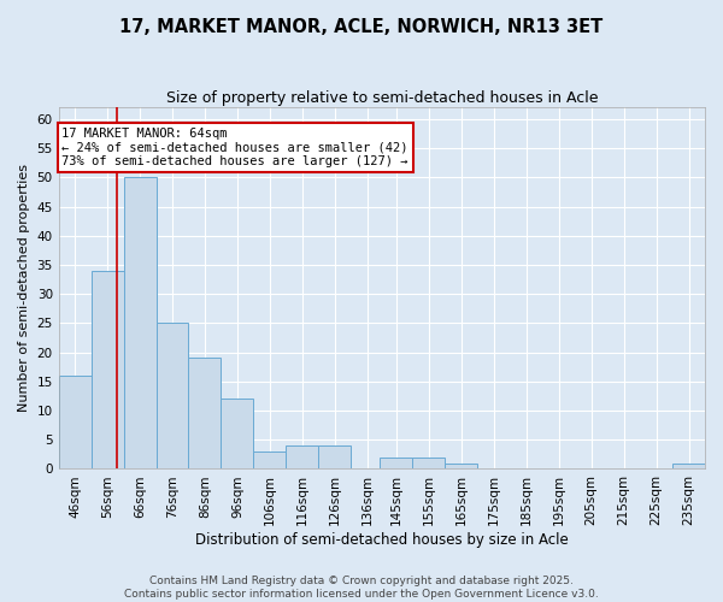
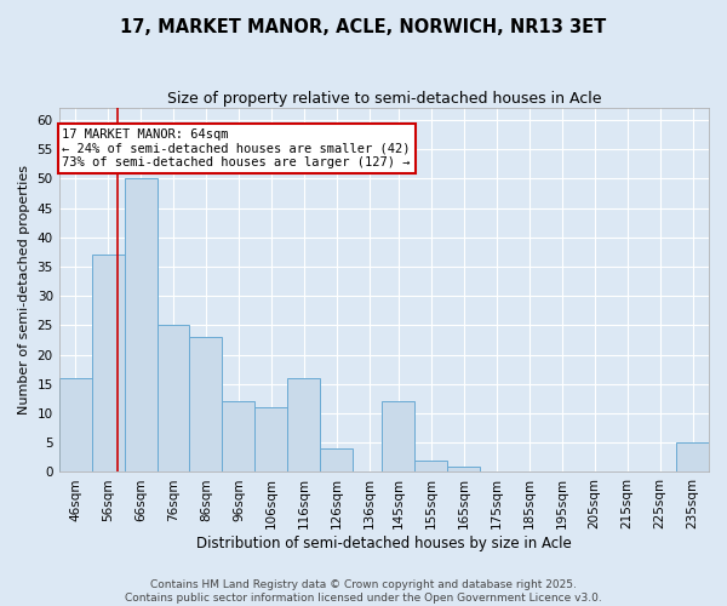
56sqm: 34 -> 37
86sqm: 19 -> 23
106sqm: 3 -> 11
116sqm: 4 -> 16
145sqm: 2 -> 12
235sqm: 1 -> 5
